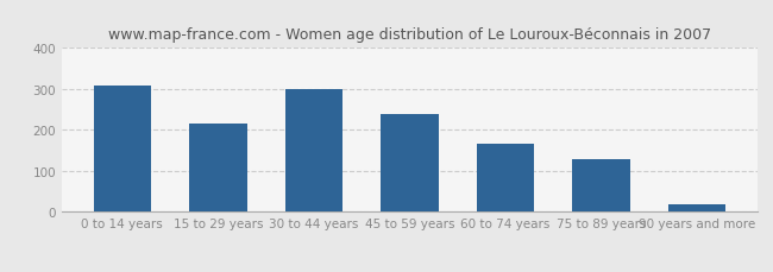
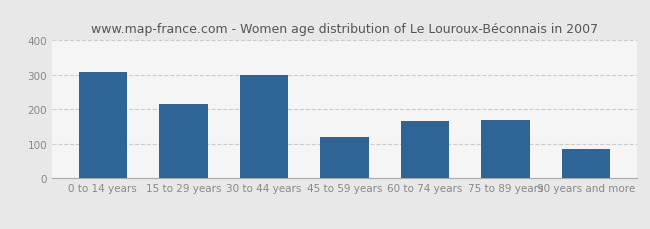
45 to 59 years: 238 -> 120
75 to 89 years: 130 -> 170
90 years and more: 18 -> 85
